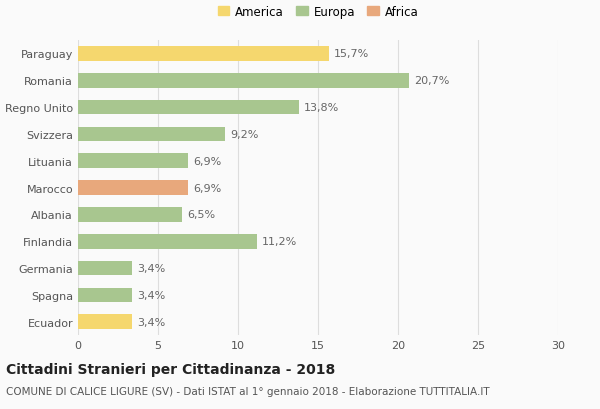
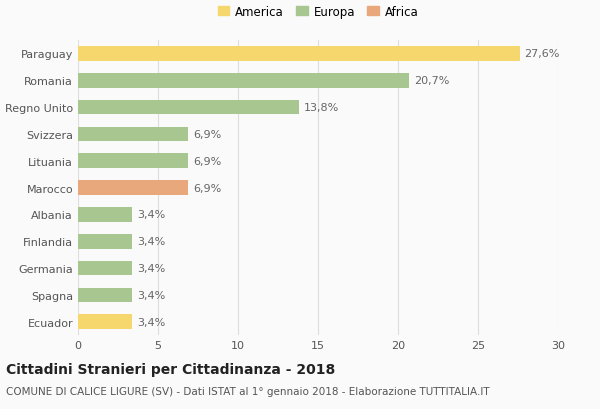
Paraguay: 15,7% -> 27,6%
Svizzera: 9,2% -> 6,9%
Albania: 6,5% -> 3,4%
Finlandia: 11,2% -> 3,4%
